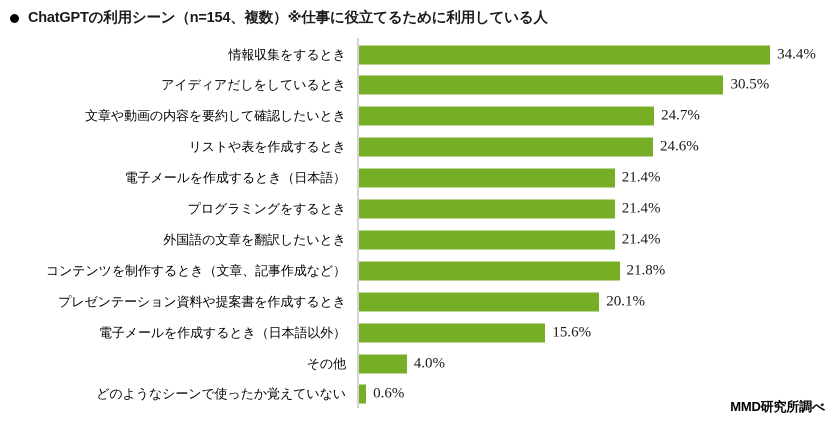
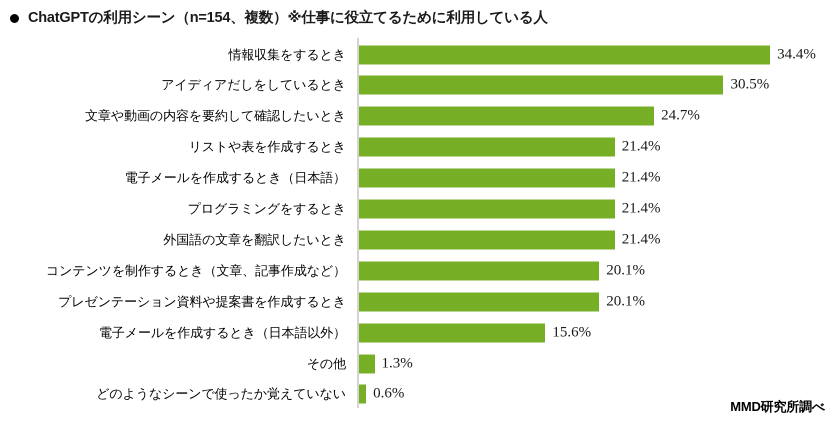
リストや表を作成するとき: 24.6% -> 21.4%
コンテンツを制作するとき（文章、記事作成など）: 21.8% -> 20.1%
その他: 4.0% -> 1.3%
